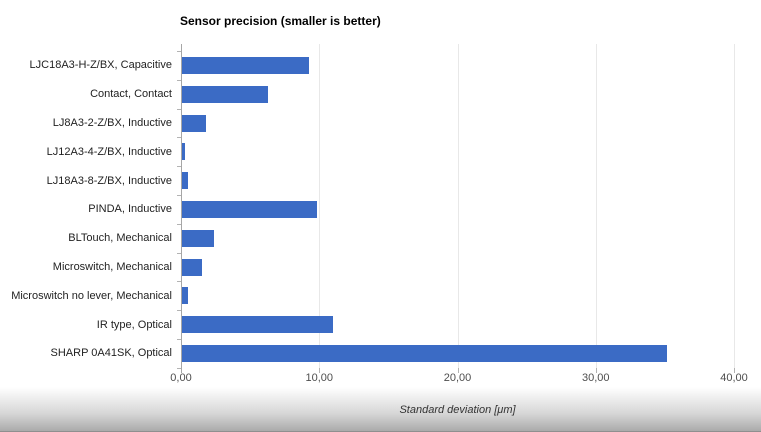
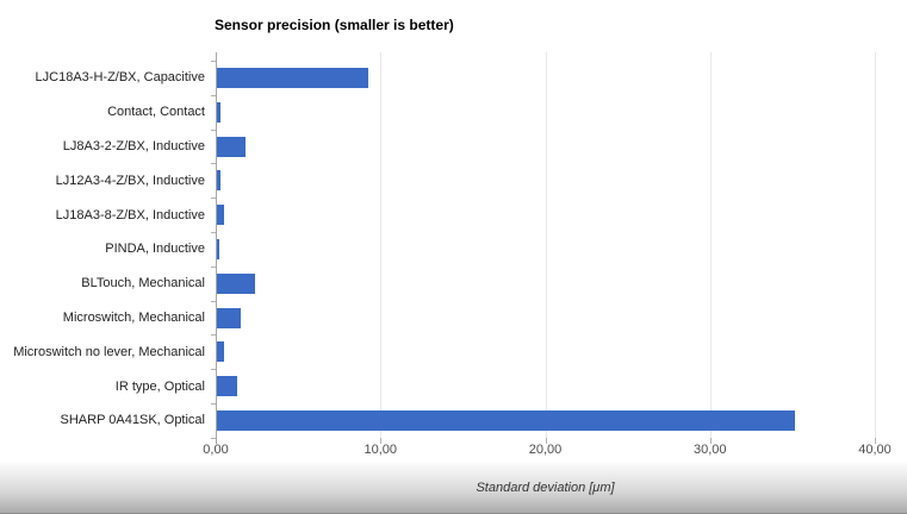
Contact, Contact: 6,2 -> 0,2
PINDA, Inductive: 9,8 -> 0,1
IR type, Optical: 10,9 -> 1,2
